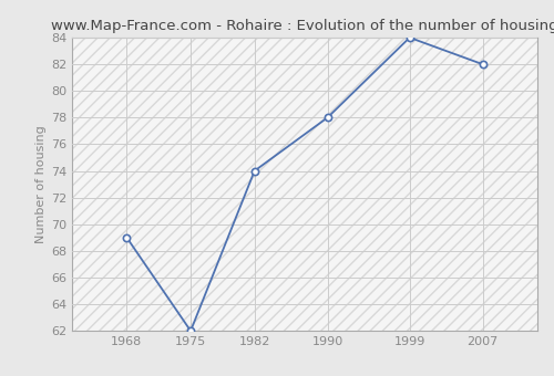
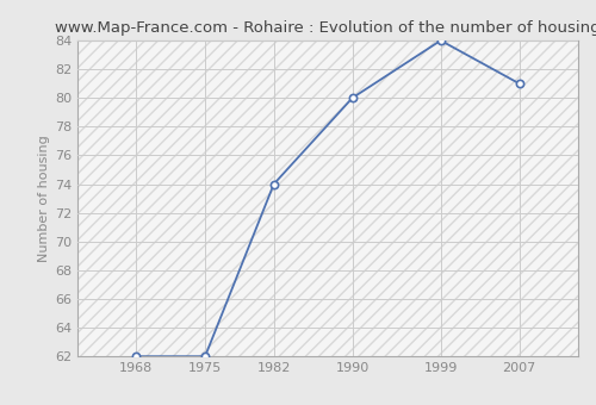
1968: 69 -> 62
1990: 78 -> 80
2007: 82 -> 81
